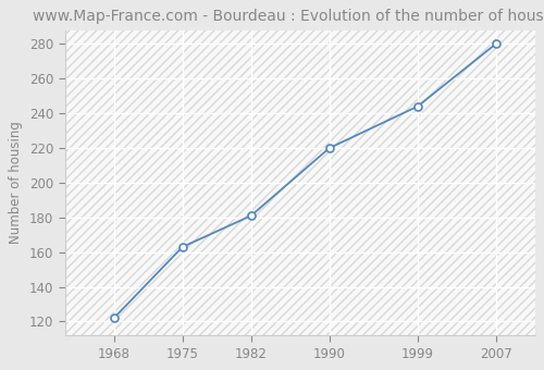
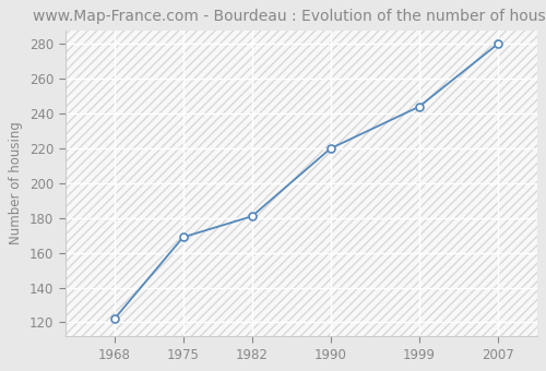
1975: 163 -> 169
